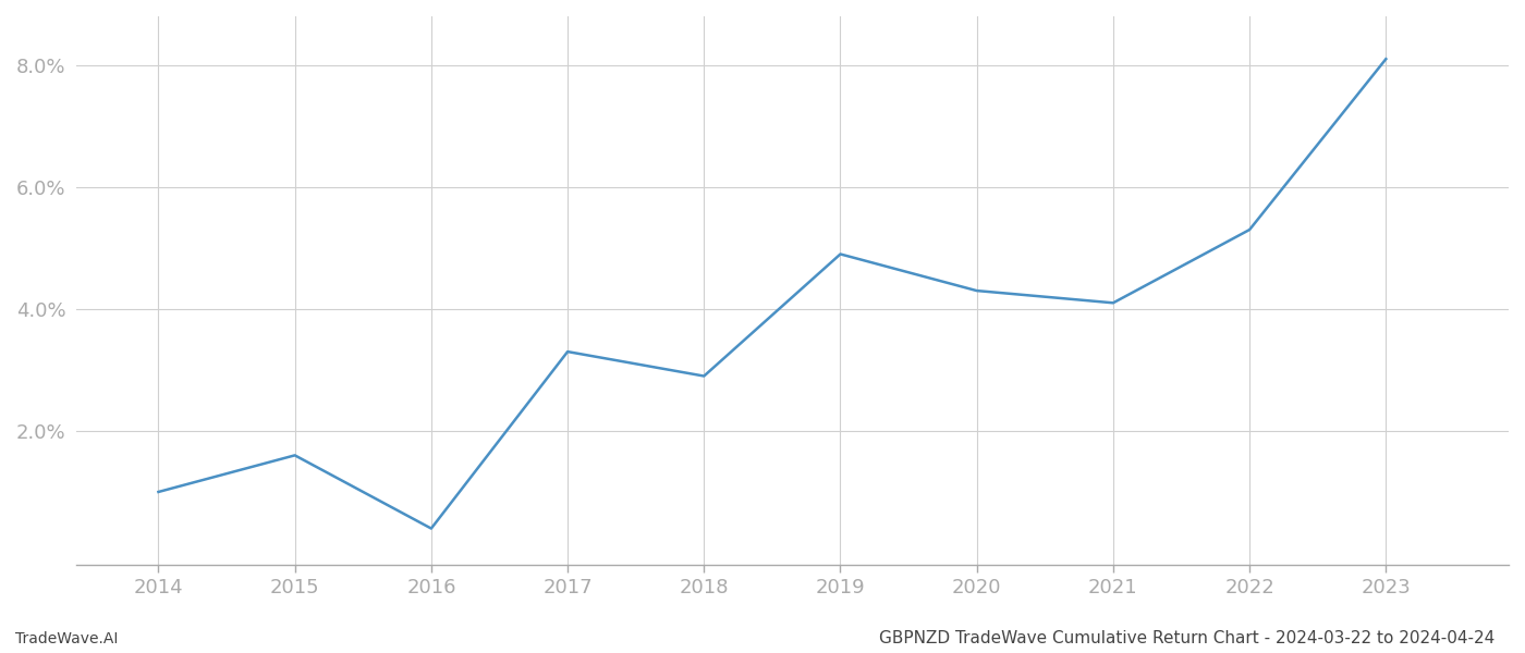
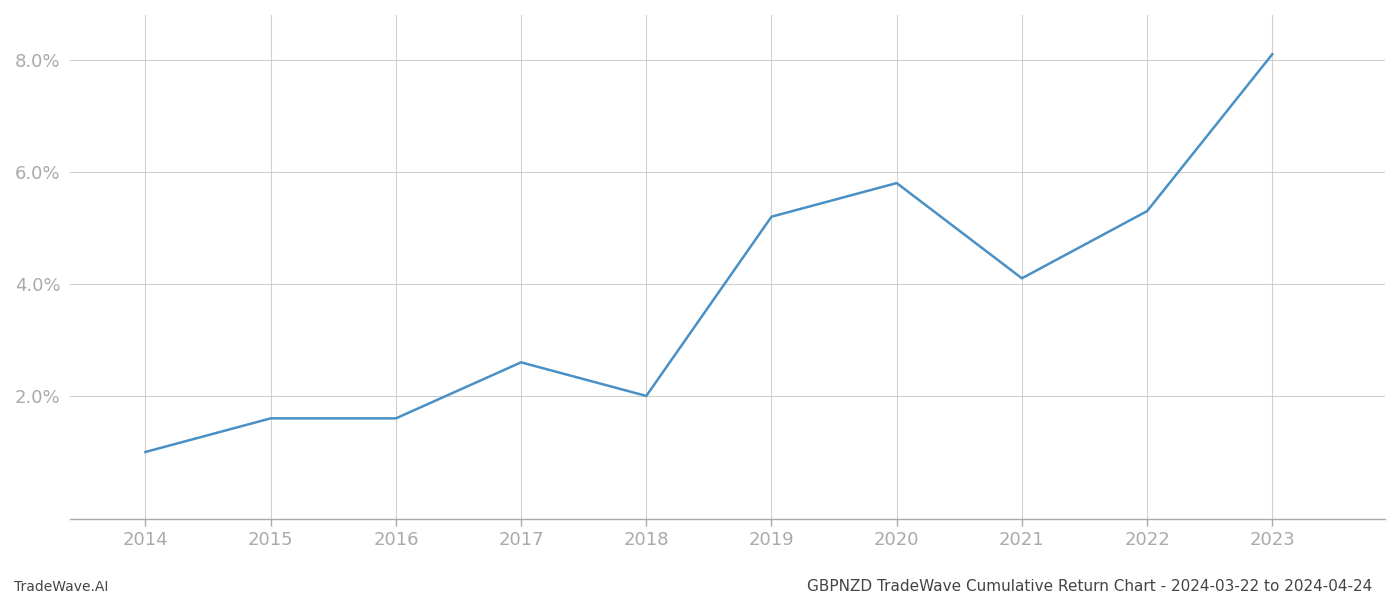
2016: 0.4% -> 1.6%
2017: 3.3% -> 2.6%
2018: 2.9% -> 2.0%
2019: 4.9% -> 5.2%
2020: 4.3% -> 5.8%
